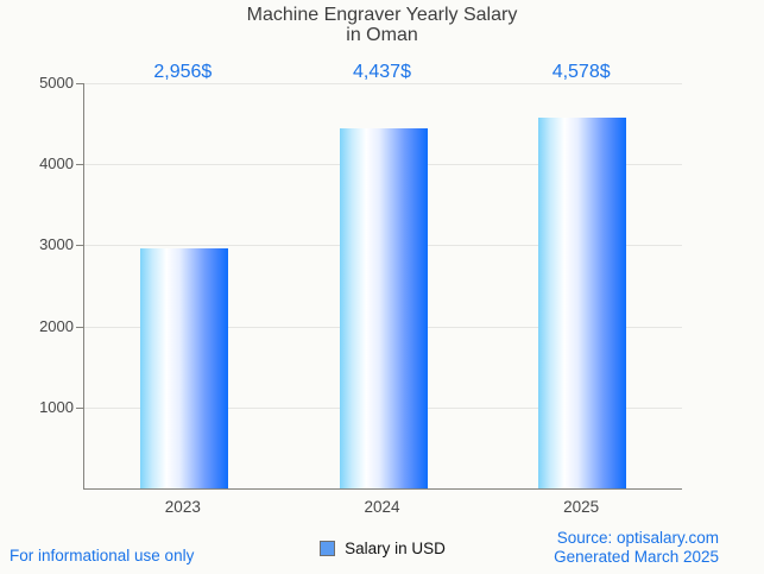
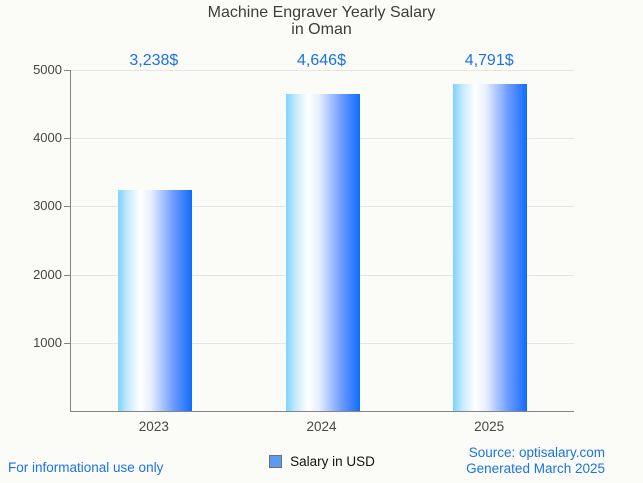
2023: 2,956 -> 3,238
2024: 4,437 -> 4,646
2025: 4,578 -> 4,791
